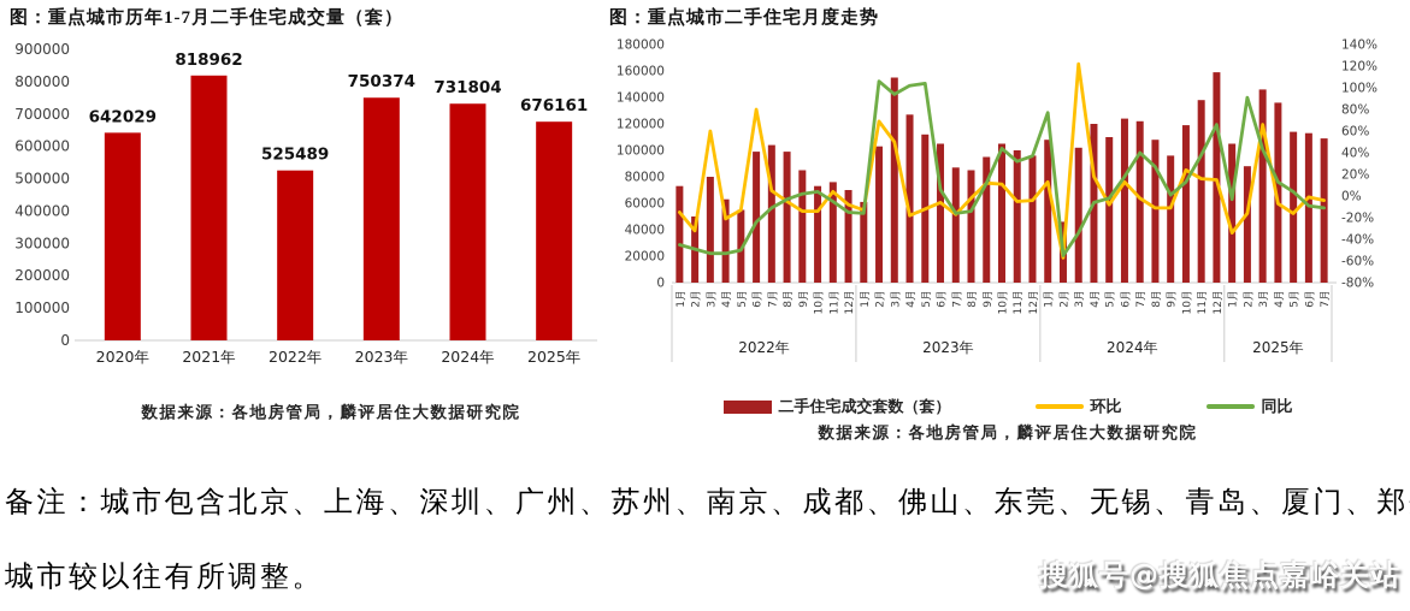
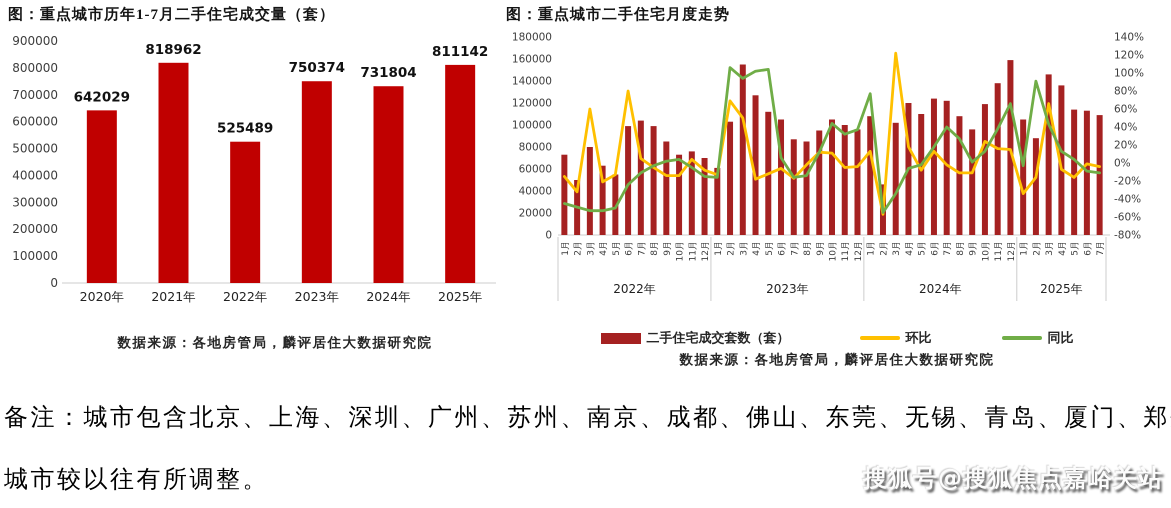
图：重点城市历年1-7月二手住宅成交量（套）/2025年: 676161 -> 811142
